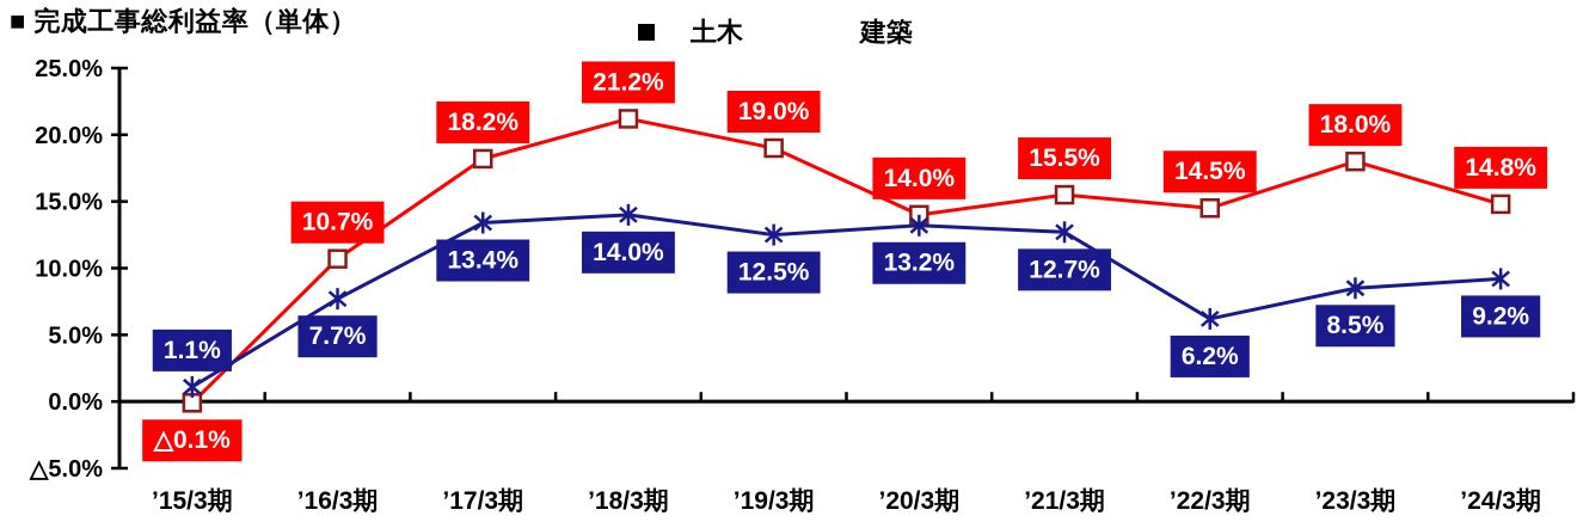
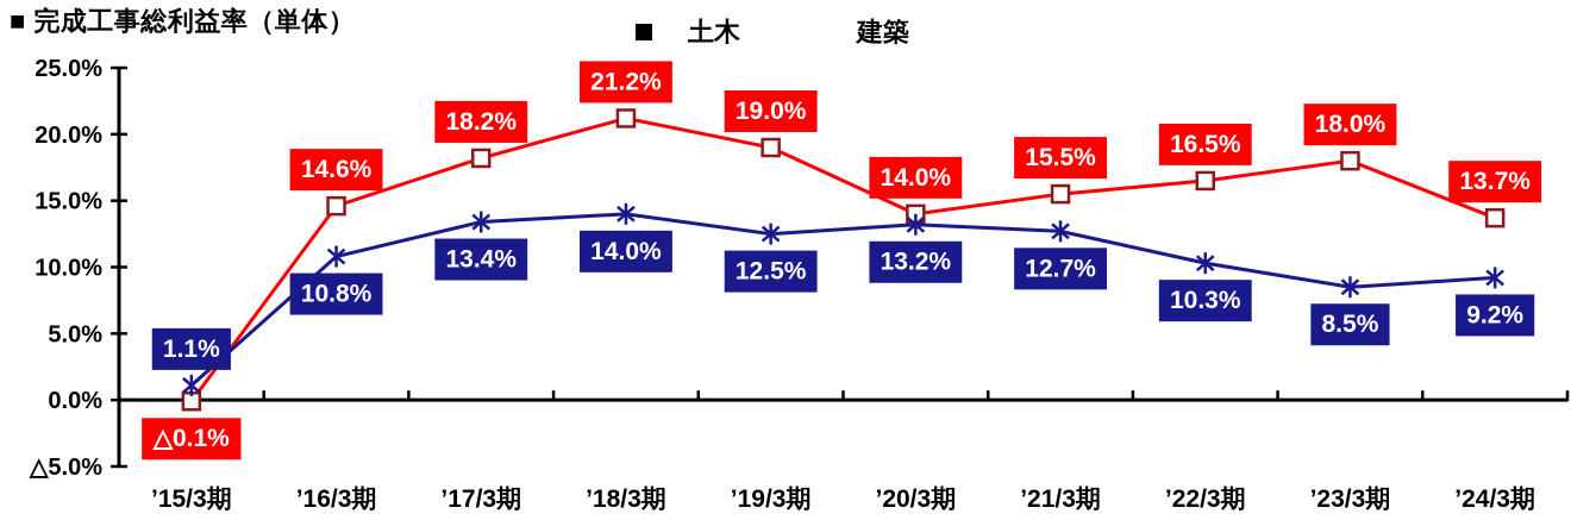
土木/’16/3期: 10.7% -> 14.6%
建築/’16/3期: 7.7% -> 10.8%
土木/’22/3期: 14.5% -> 16.5%
建築/’22/3期: 6.2% -> 10.3%
土木/’24/3期: 14.8% -> 13.7%
